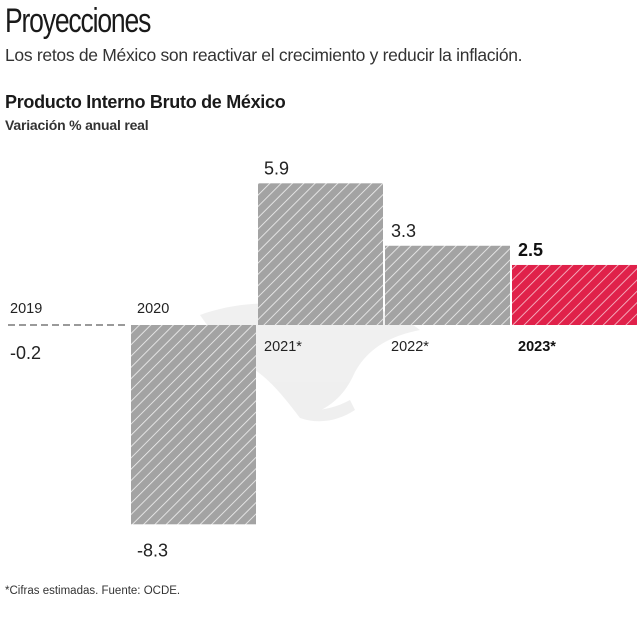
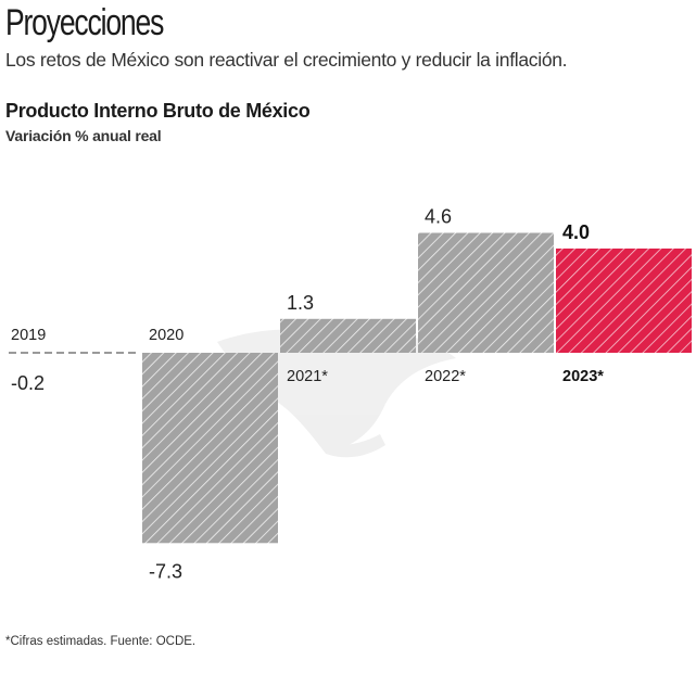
2020: -8.3 -> -7.3
2021*: 5.9 -> 1.3
2022*: 3.3 -> 4.6
2023*: 2.5 -> 4.0
